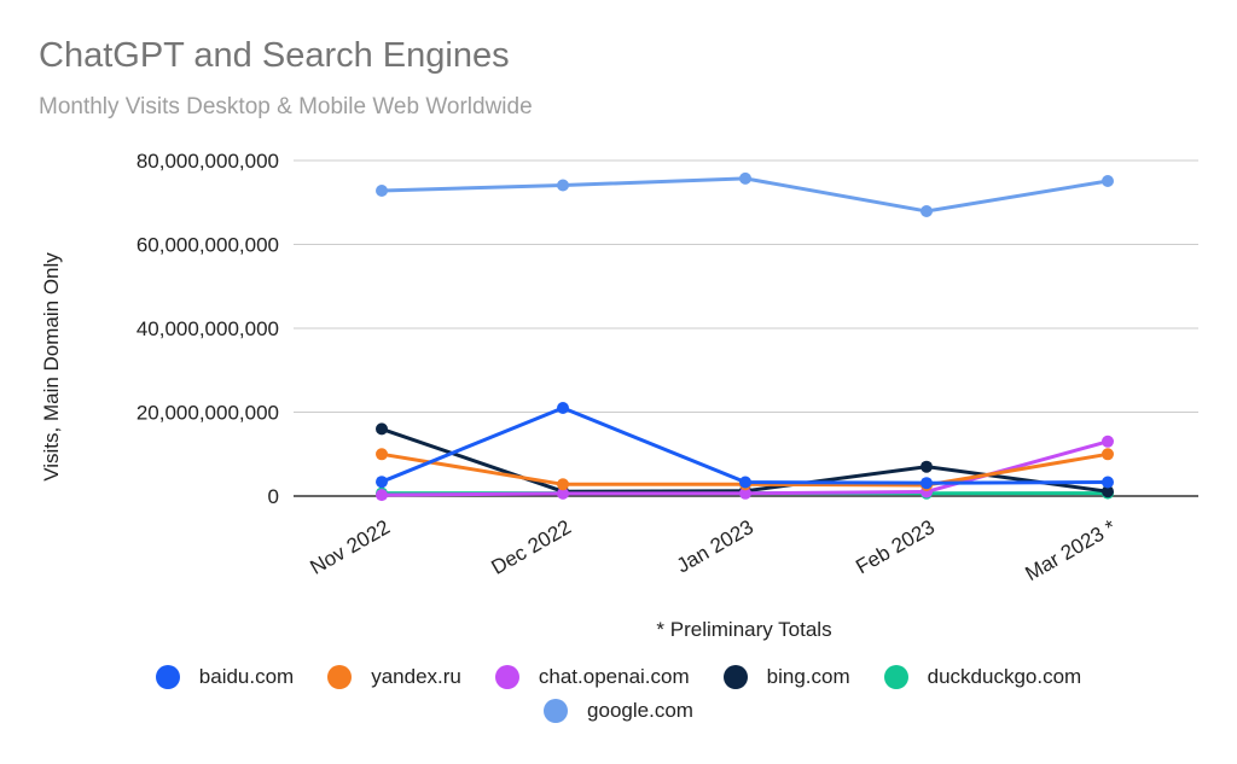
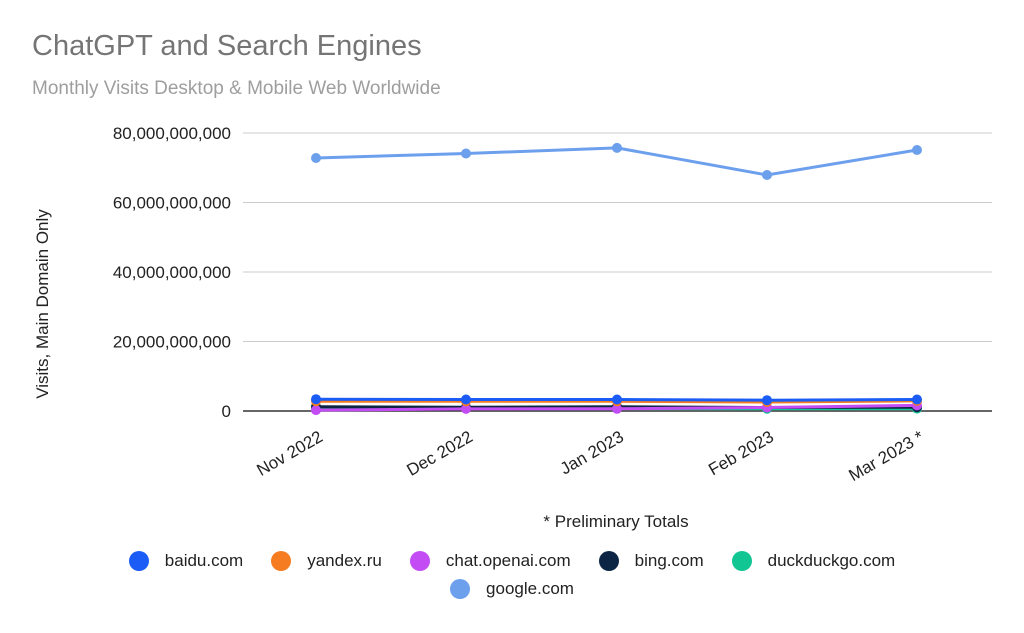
yandex.ru/Nov 2022: 10000000000 -> 3000000000
bing.com/Nov 2022: 16000000000 -> 1000000000
baidu.com/Dec 2022: 21000000000 -> 3000000000
bing.com/Feb 2023: 7000000000 -> 1000000000
yandex.ru/Mar 2023 *: 10000000000 -> 3000000000
chat.openai.com/Mar 2023 *: 13000000000 -> 2000000000
